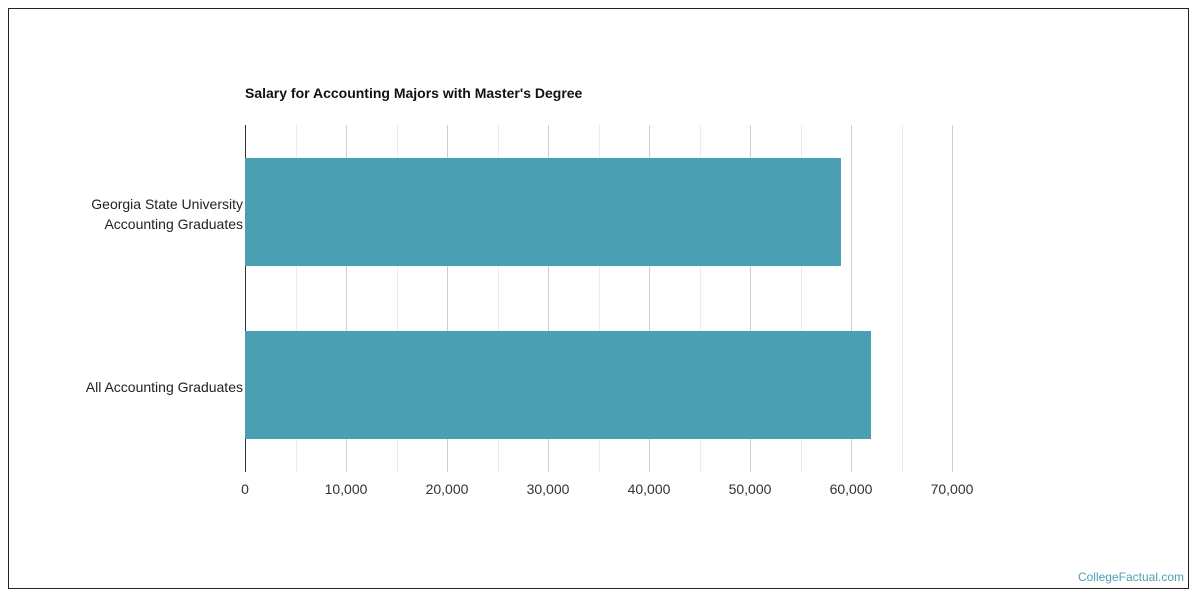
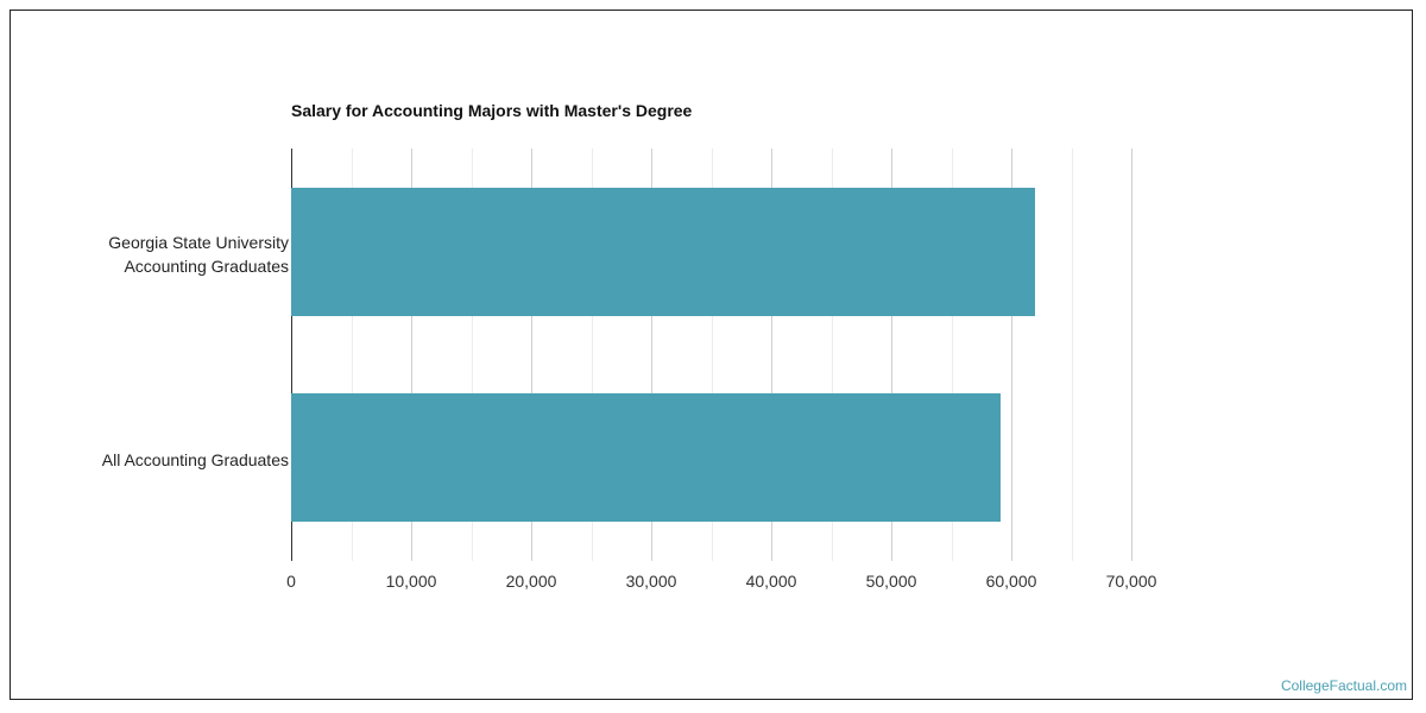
Georgia State University Accounting Graduates: 59000 -> 62000
All Accounting Graduates: 62000 -> 59000
